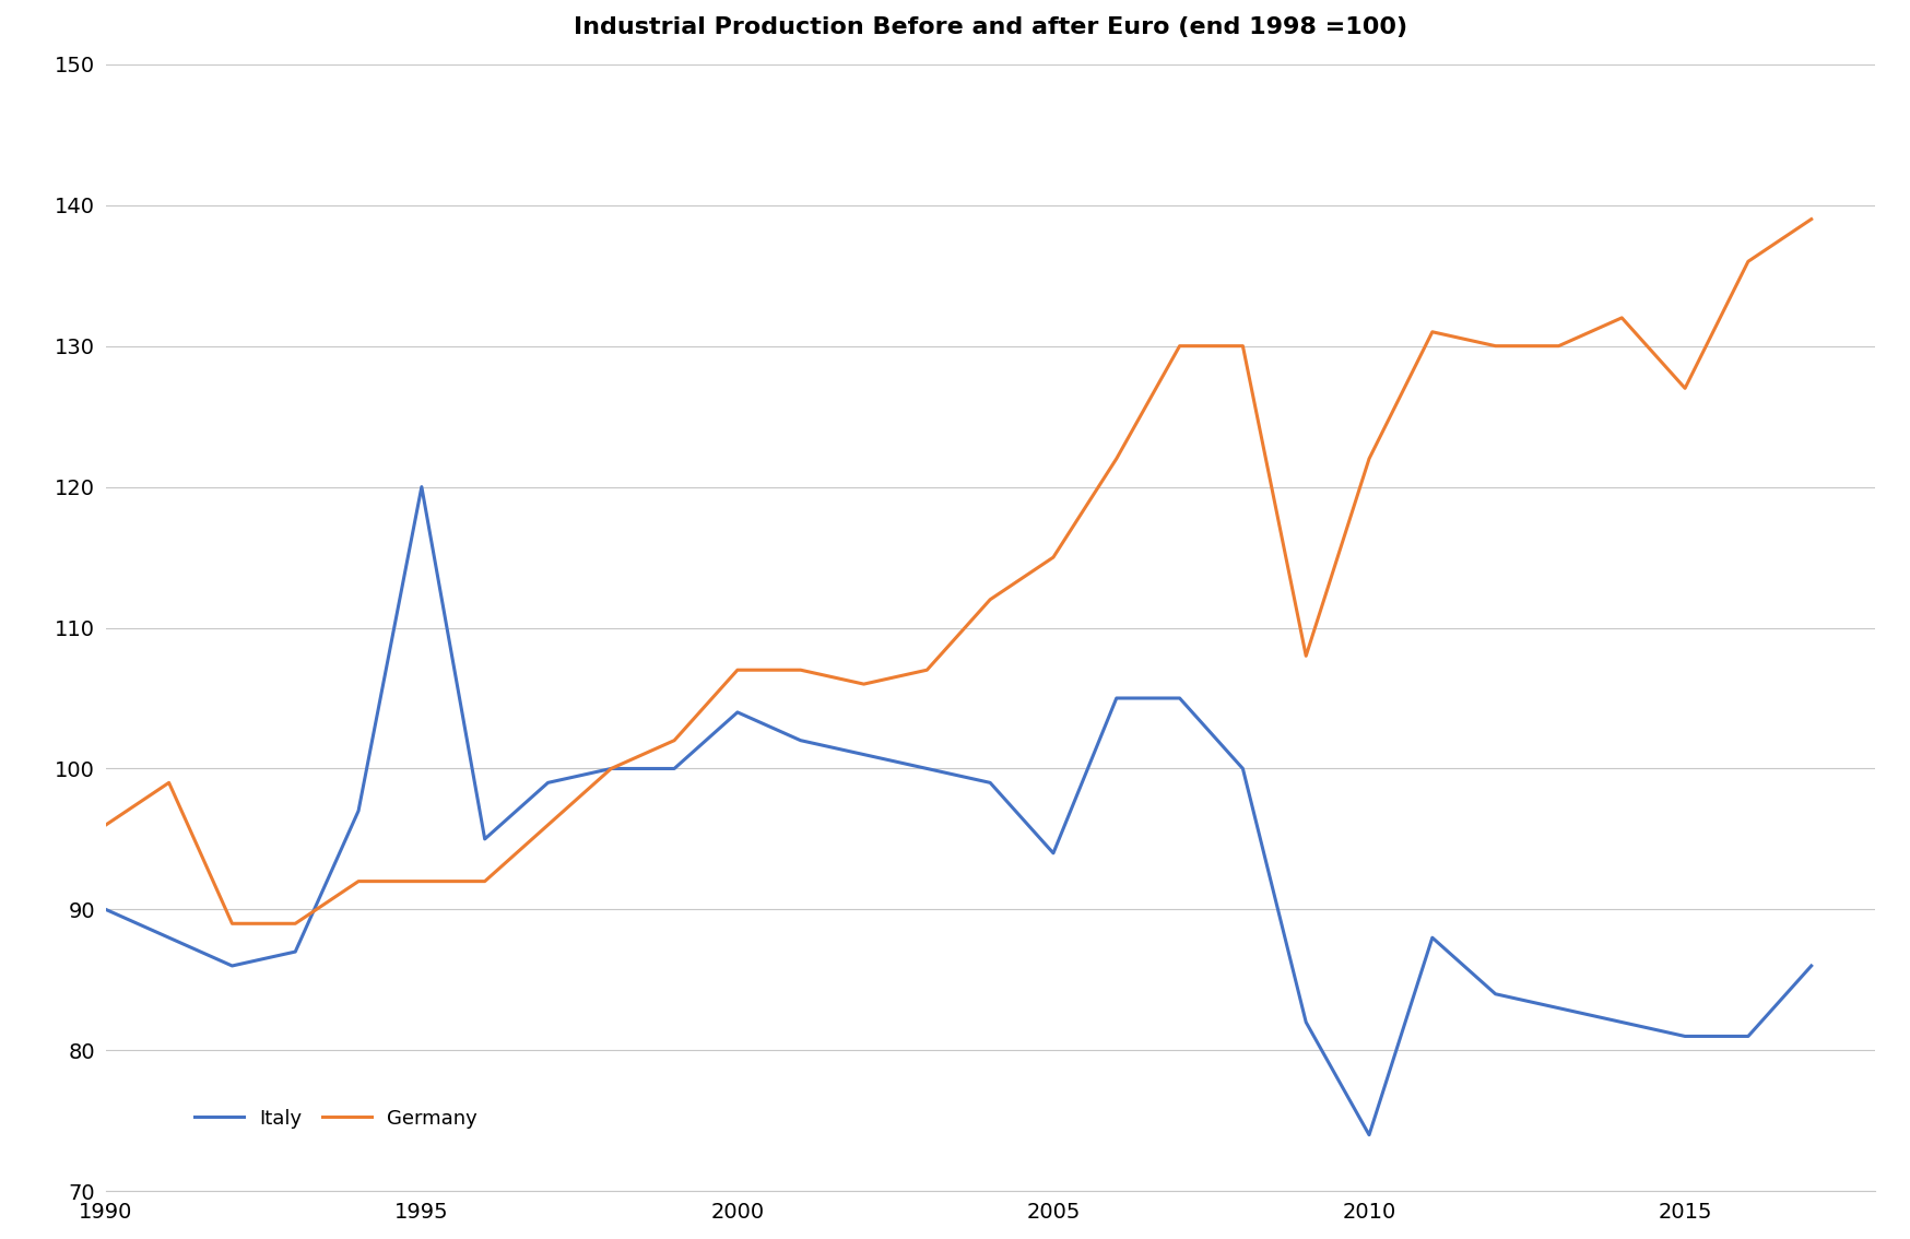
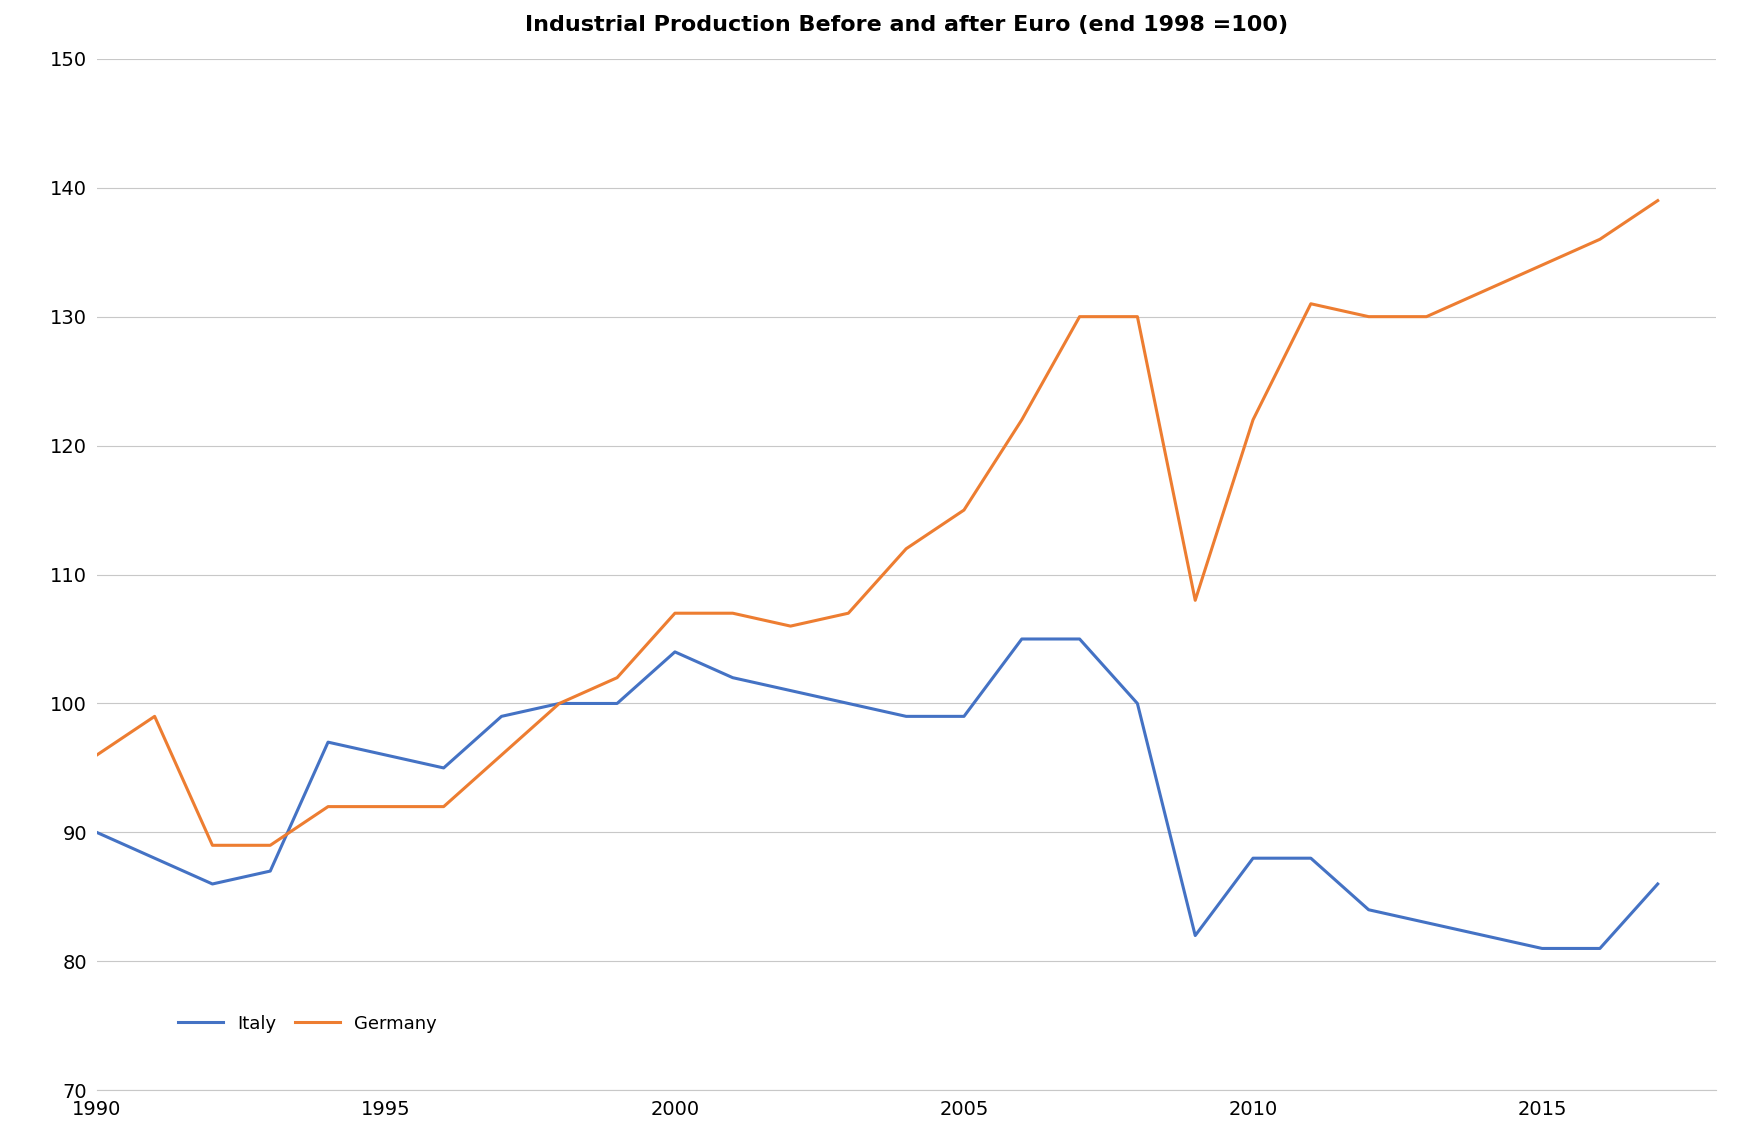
Italy/1995: 120 -> 96
Italy/2005: 94 -> 99
Italy/2010: 74 -> 88
Germany/2015: 127 -> 134
